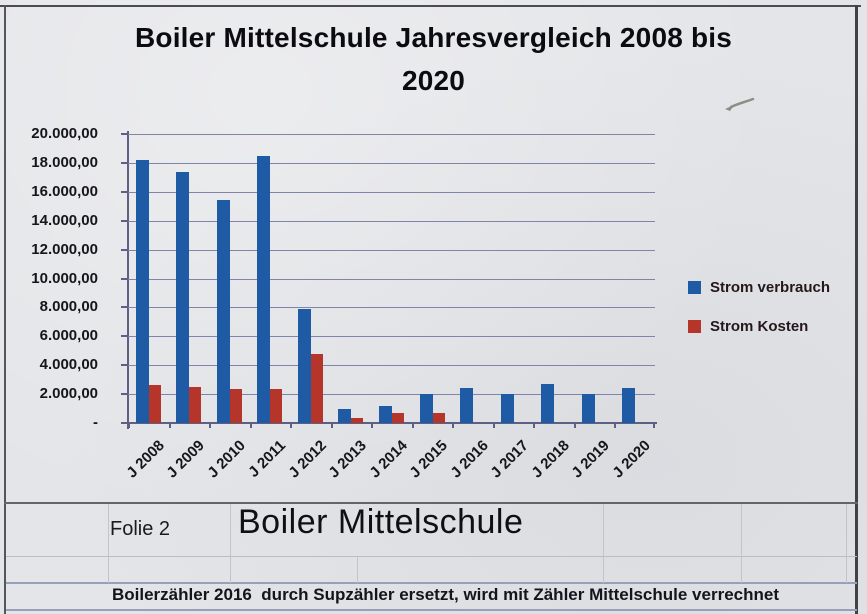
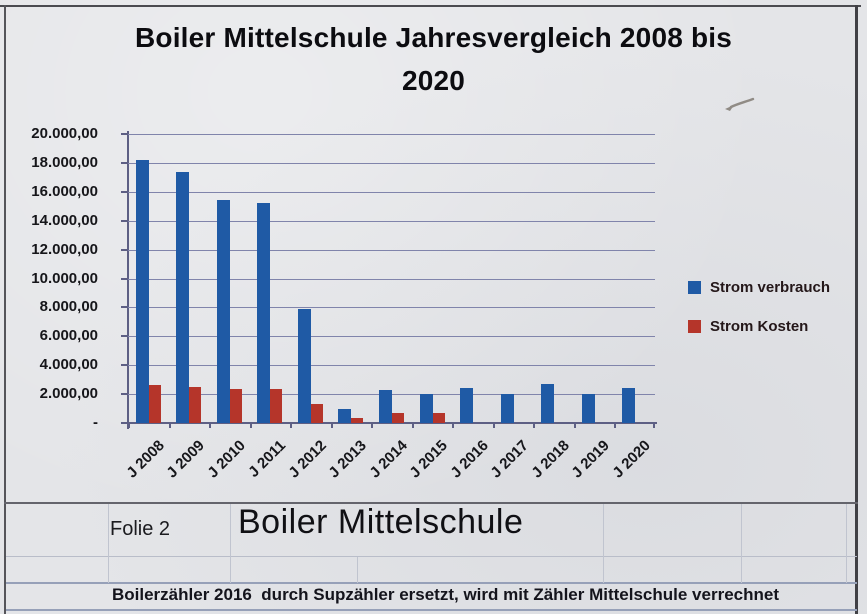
Strom verbrauch/J 2011: 18500 -> 15200
Strom Kosten/J 2012: 4800 -> 1300
Strom verbrauch/J 2014: 1200 -> 2300
